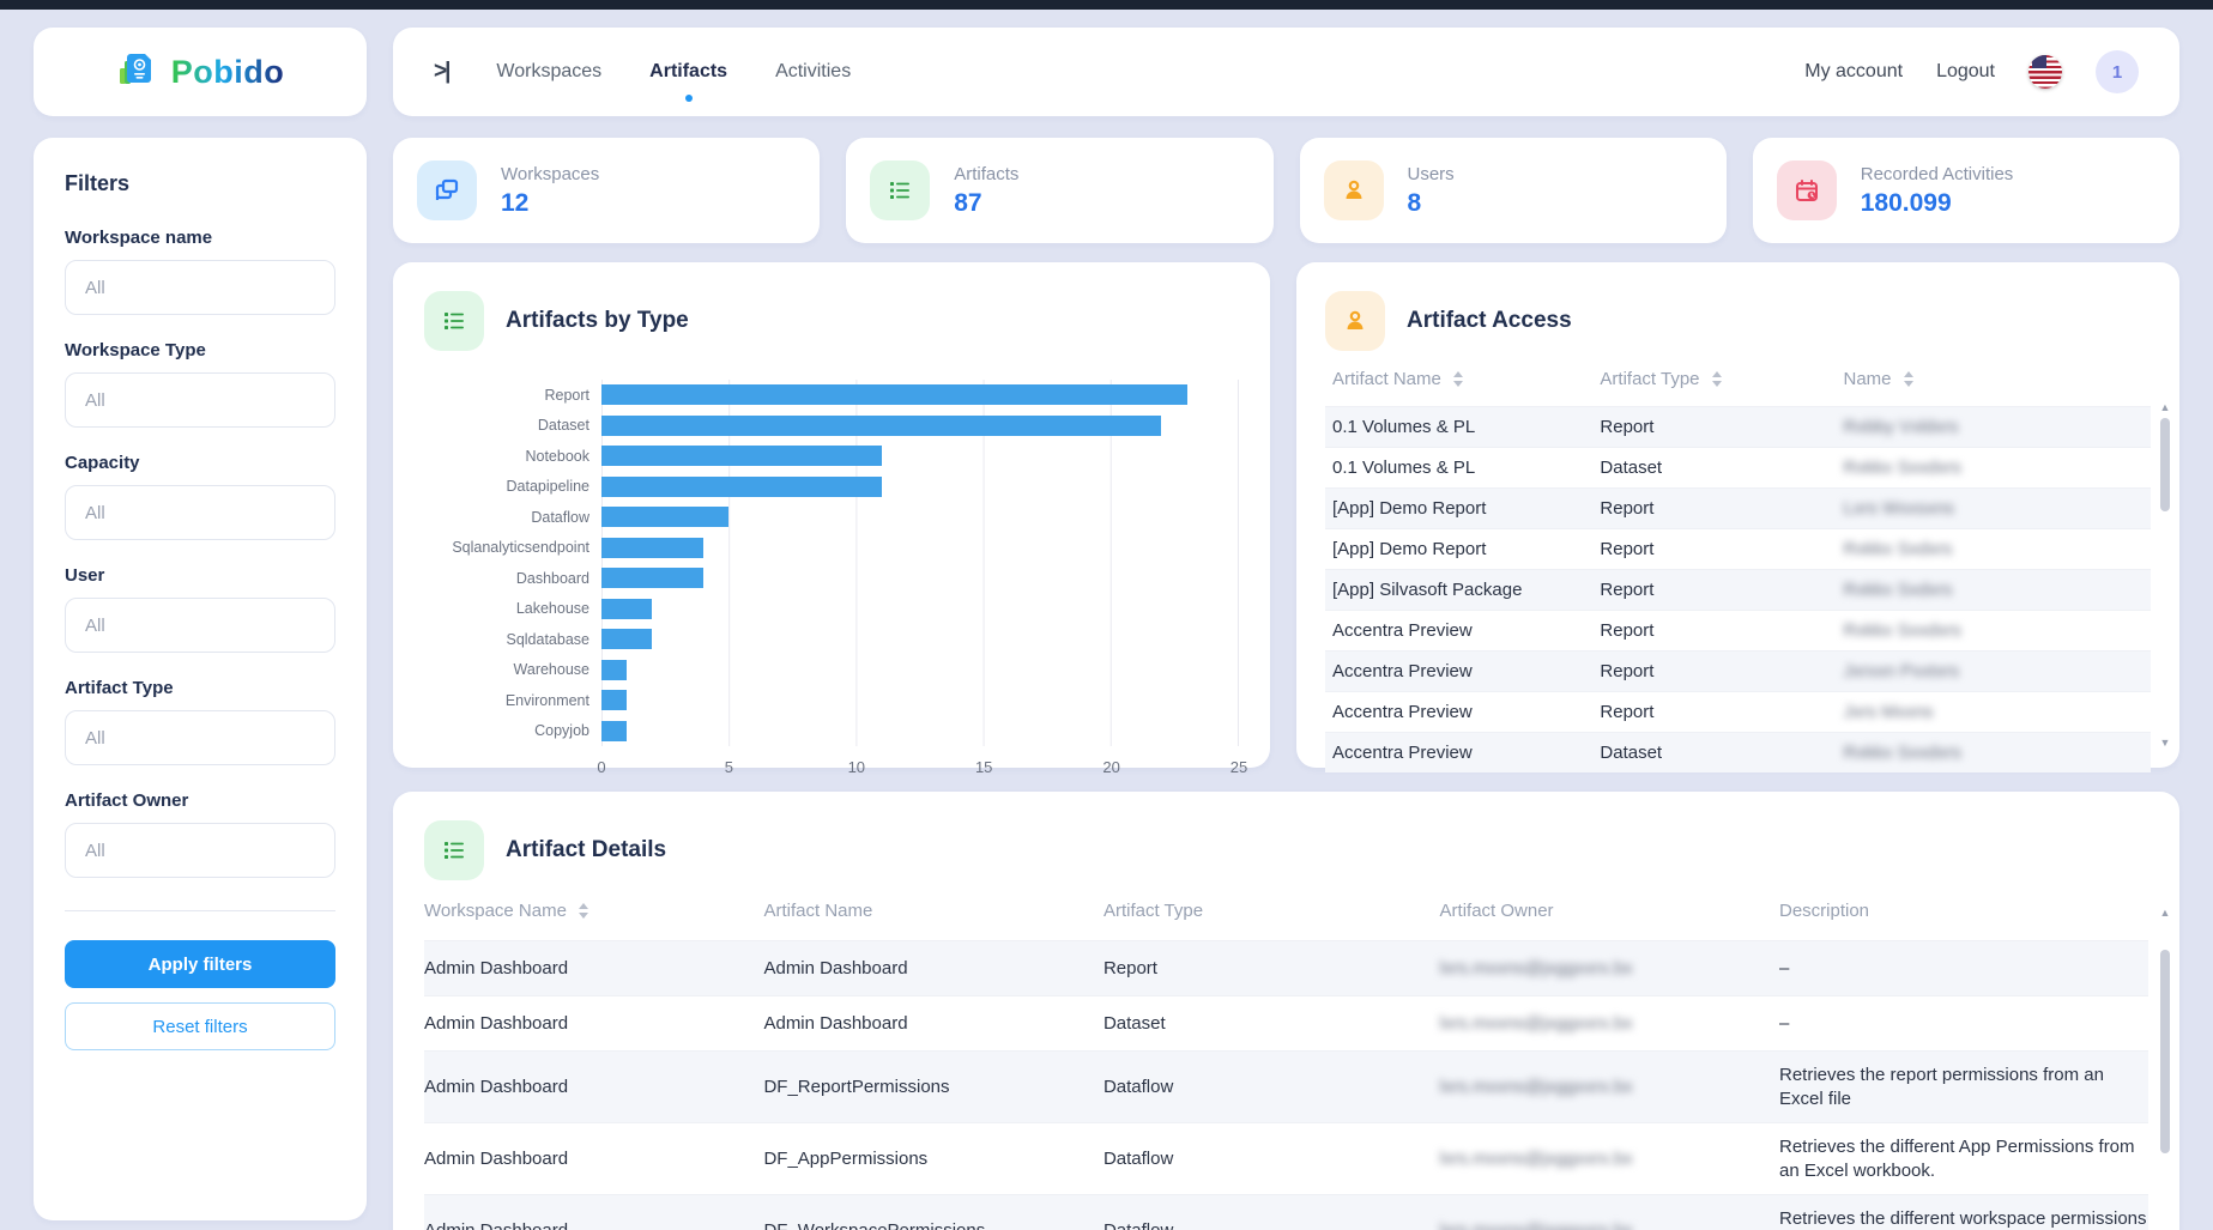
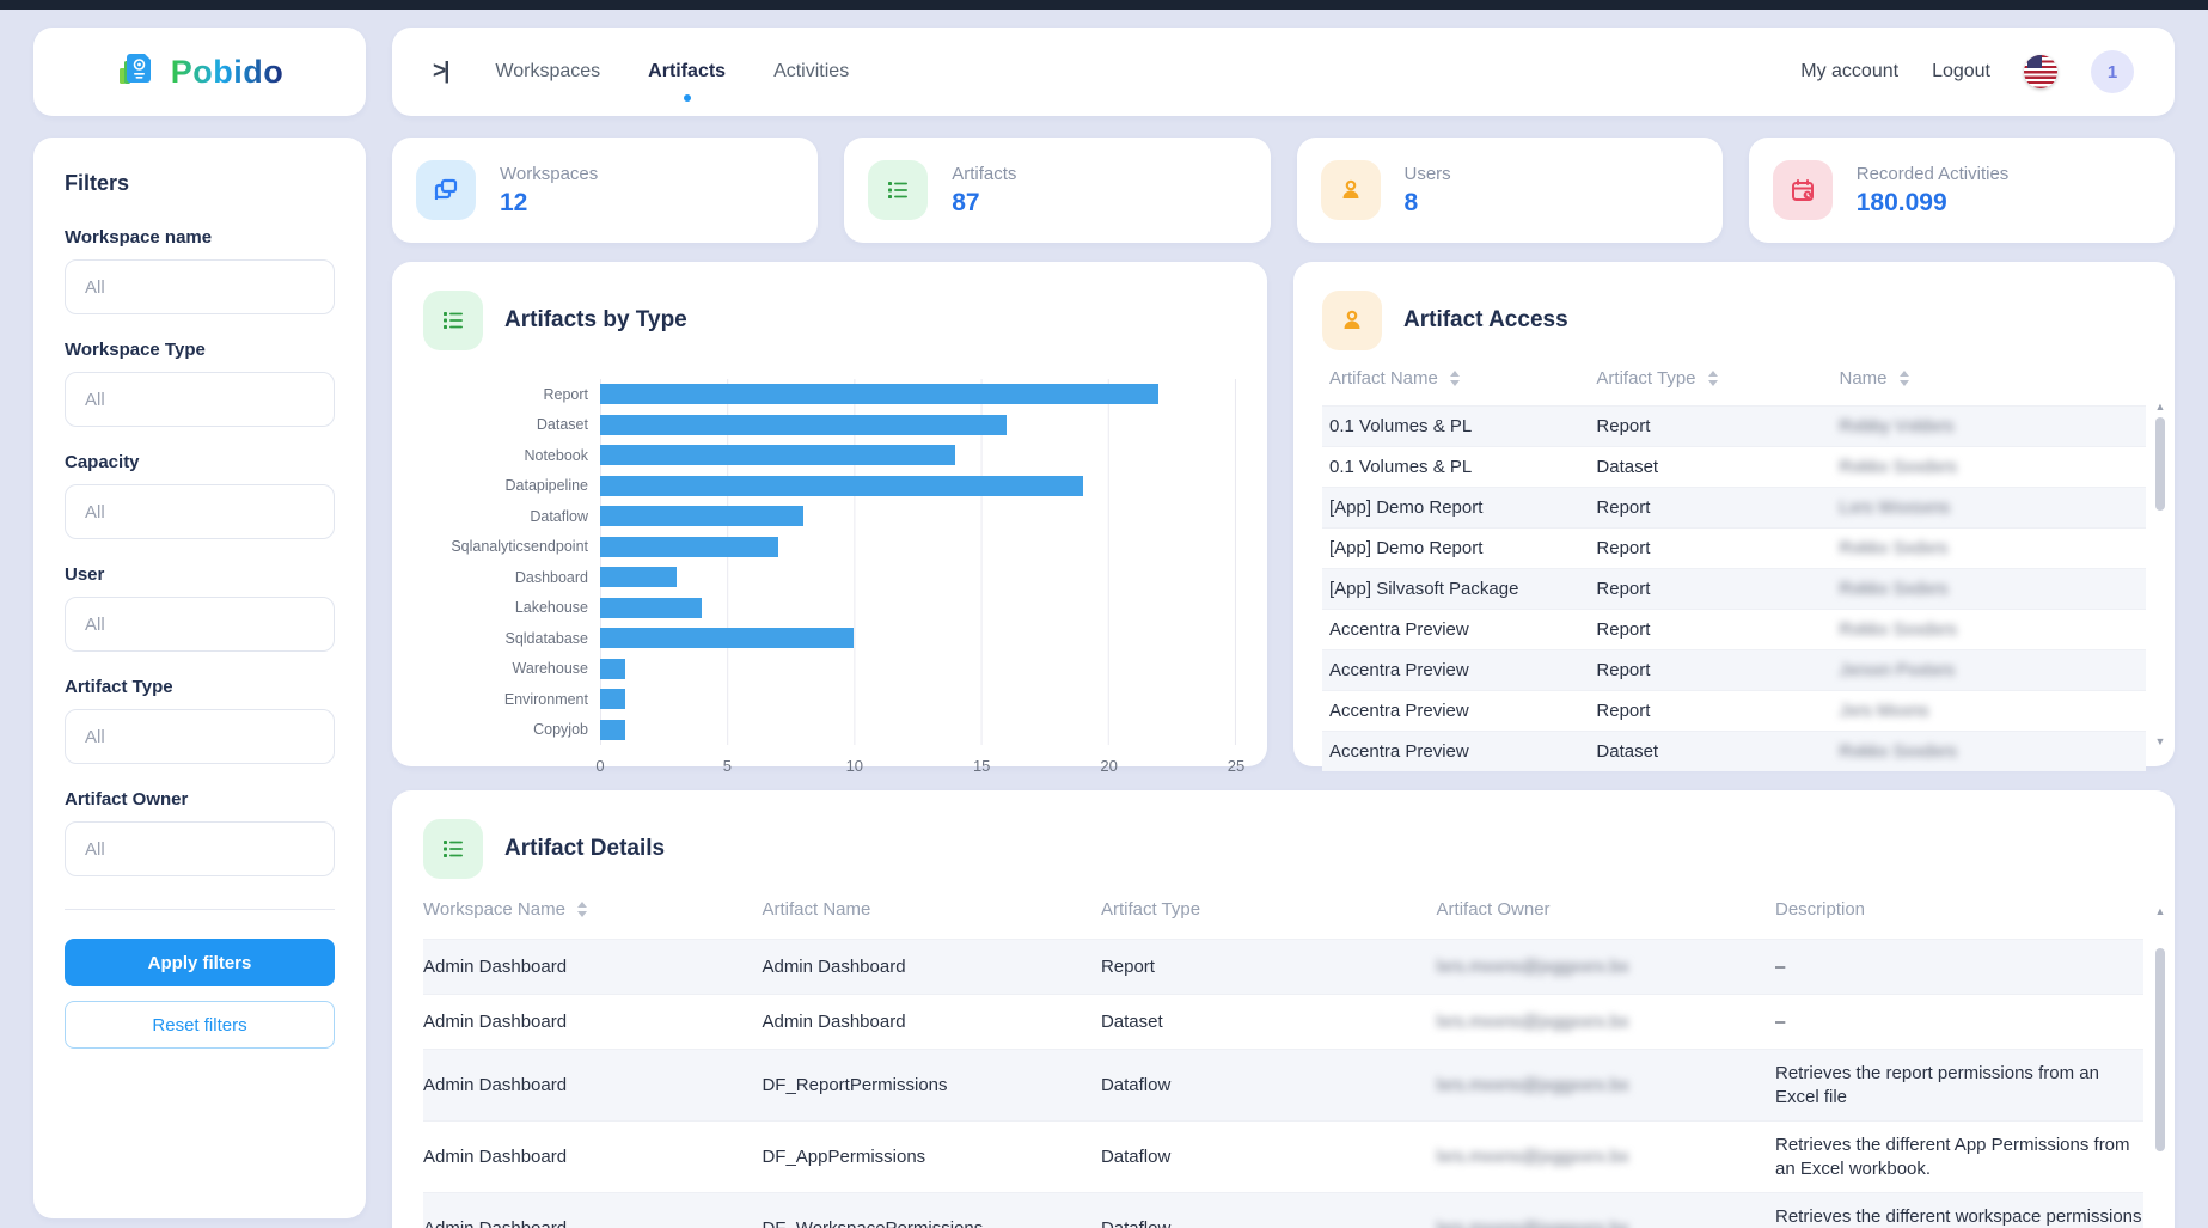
Report: 23 -> 22
Dataset: 22 -> 16
Notebook: 11 -> 14
Datapipeline: 11 -> 19
Dataflow: 5 -> 8
Sqlanalyticsendpoint: 4 -> 7
Dashboard: 4 -> 3
Lakehouse: 2 -> 4
Sqldatabase: 2 -> 10
